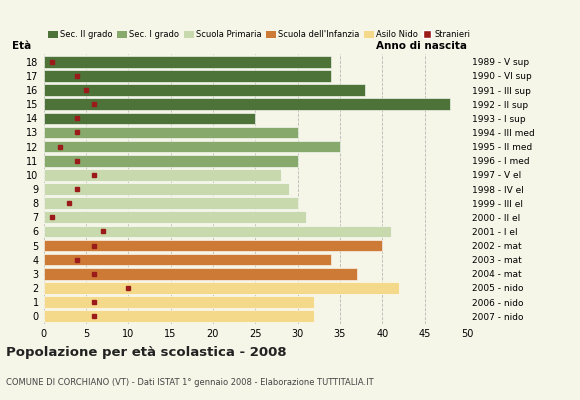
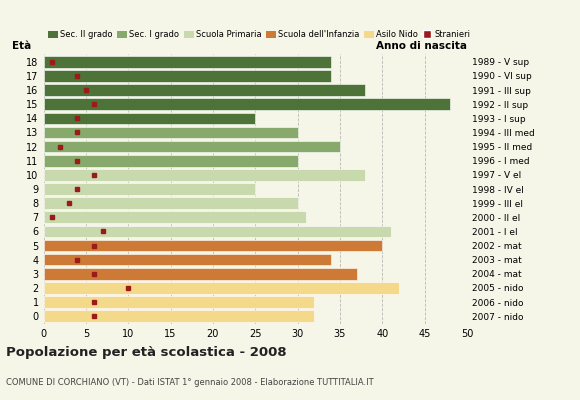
10: 28 -> 38
9: 29 -> 25
